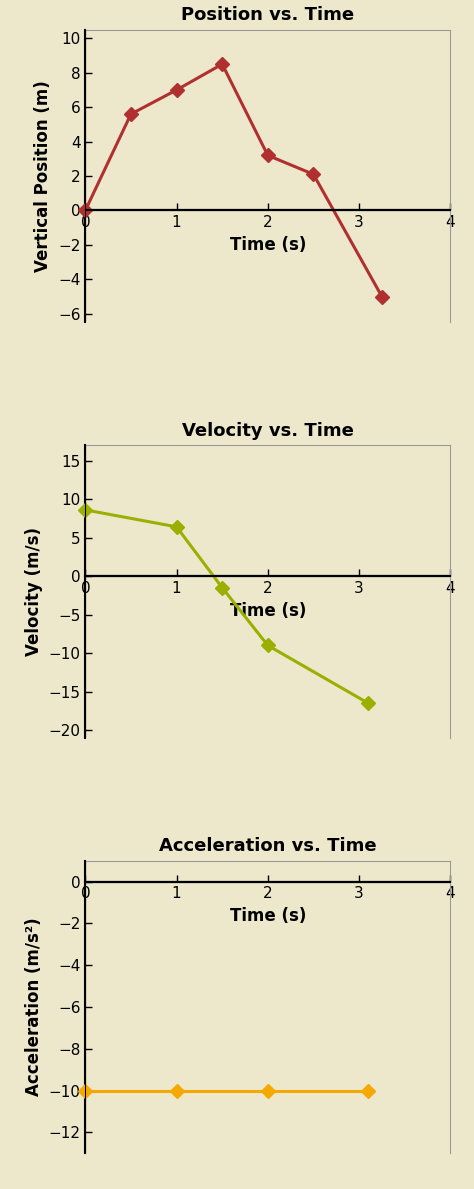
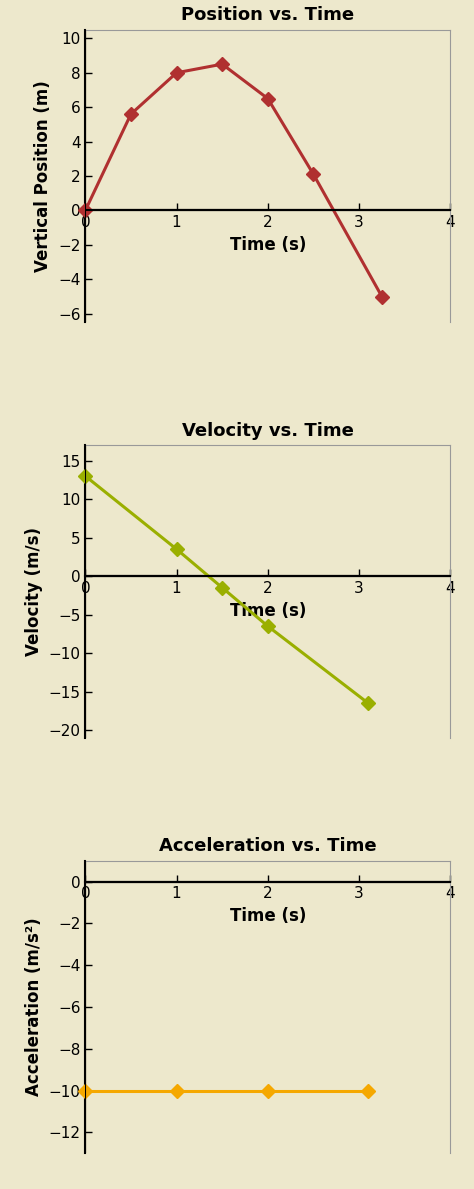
Position vs. Time/1: 7.0 -> 8.0
Position vs. Time/2: 3.2 -> 6.5
Velocity vs. Time/0: 8.6 -> 13.0
Velocity vs. Time/1: 6.4 -> 3.5
Velocity vs. Time/2: -9.0 -> -6.5
